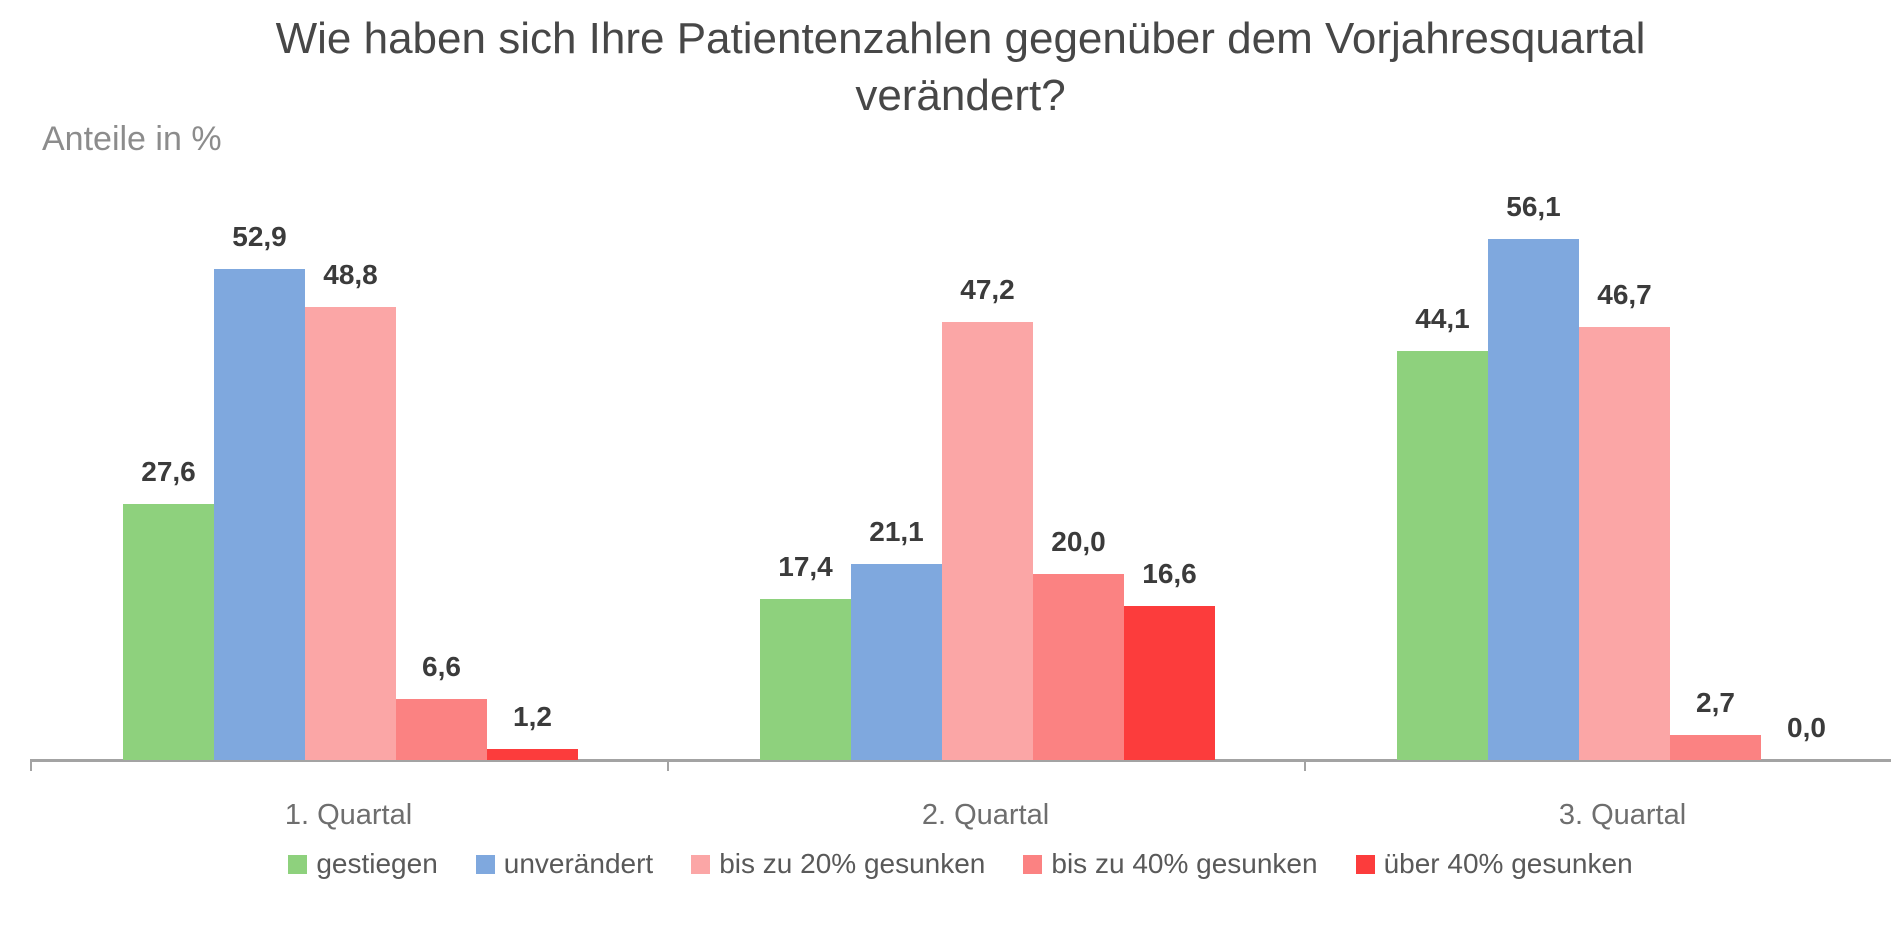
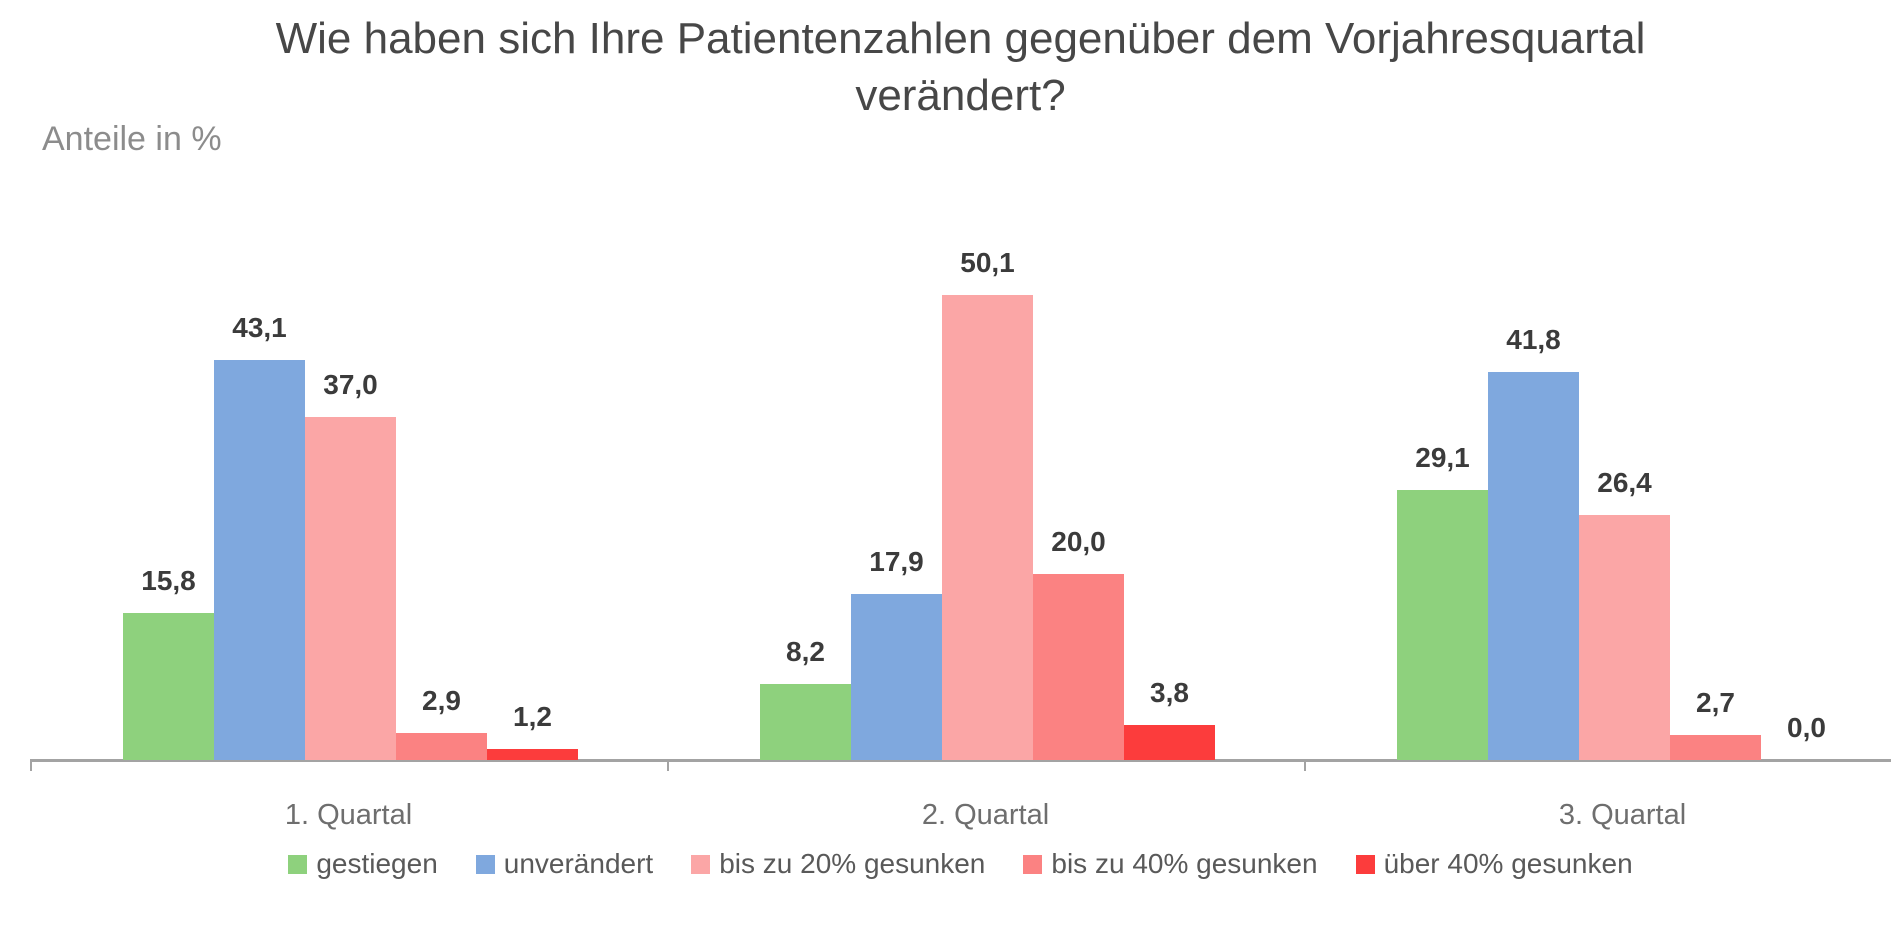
gestiegen/1. Quartal: 27,6 -> 15,8
unverändert/1. Quartal: 52,9 -> 43,1
bis zu 20% gesunken/1. Quartal: 48,8 -> 37,0
bis zu 40% gesunken/1. Quartal: 6,6 -> 2,9
gestiegen/2. Quartal: 17,4 -> 8,2
unverändert/2. Quartal: 21,1 -> 17,9
bis zu 20% gesunken/2. Quartal: 47,2 -> 50,1
über 40% gesunken/2. Quartal: 16,6 -> 3,8
gestiegen/3. Quartal: 44,1 -> 29,1
unverändert/3. Quartal: 56,1 -> 41,8
bis zu 20% gesunken/3. Quartal: 46,7 -> 26,4
